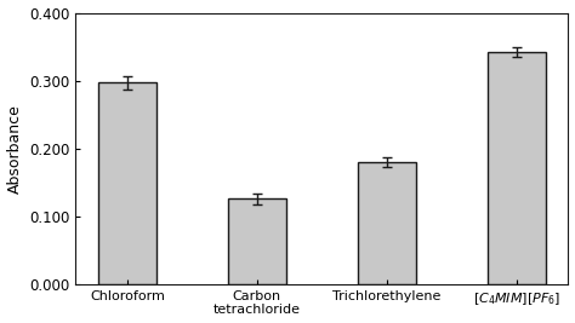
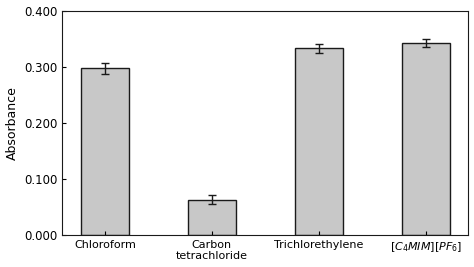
Carbon tetrachloride: 0.126 -> 0.063
Trichlorethylene: 0.180 -> 0.333
